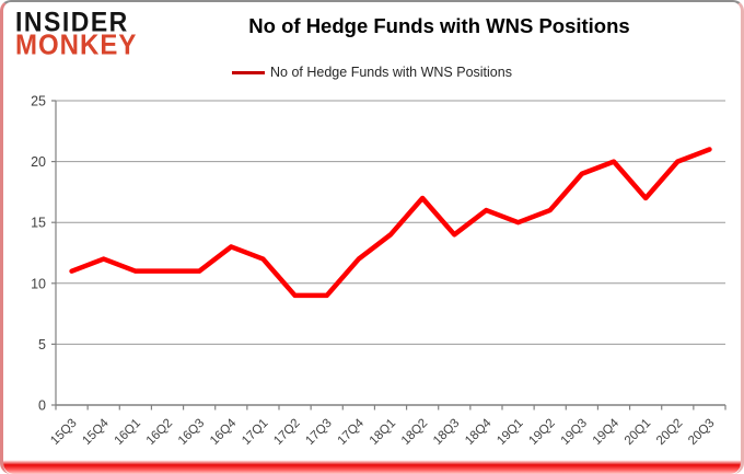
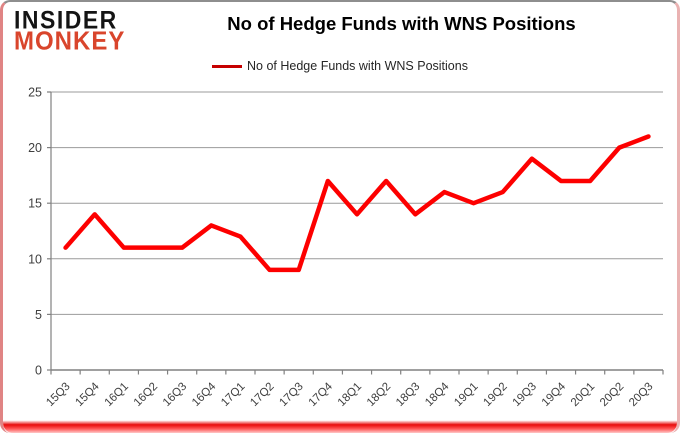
15Q4: 12 -> 14
17Q4: 12 -> 17
19Q4: 20 -> 17
